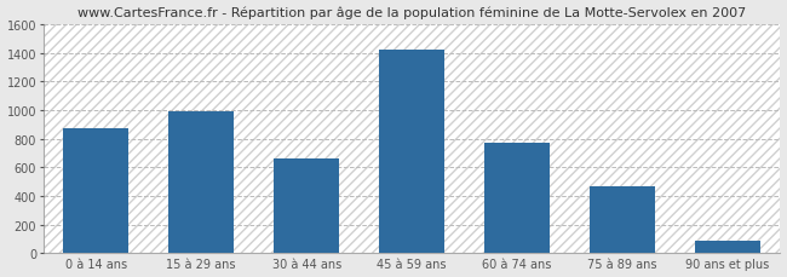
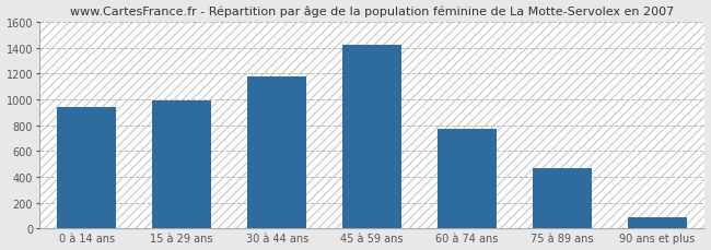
0 à 14 ans: 870 -> 940
30 à 44 ans: 660 -> 1180
